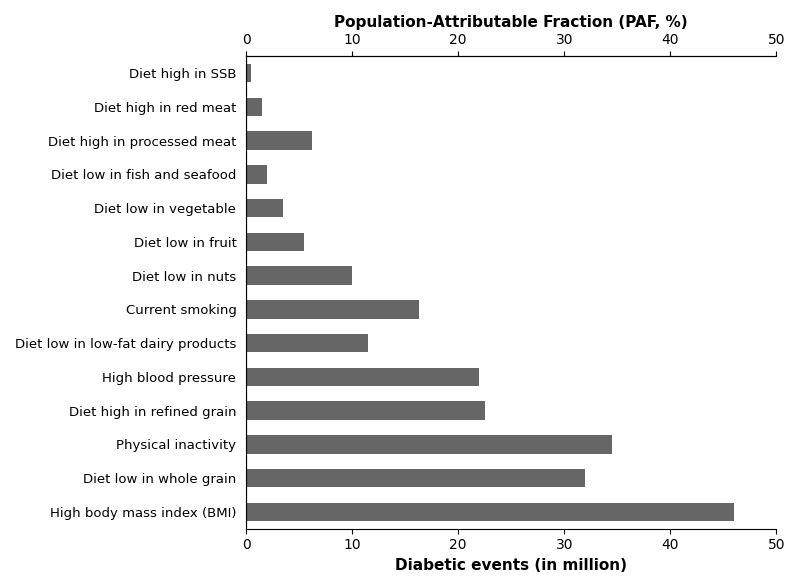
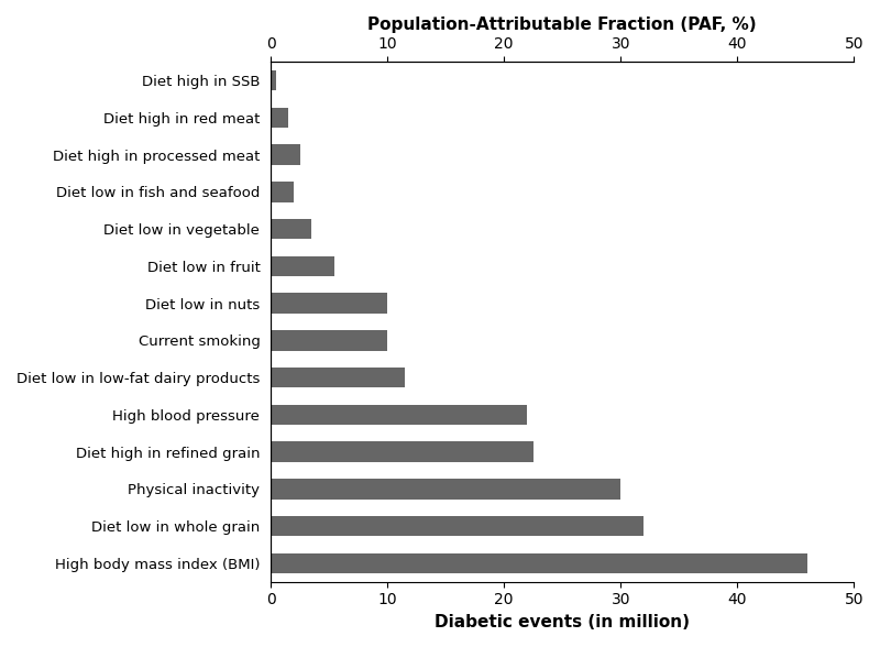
Diet high in processed meat: 6.2 -> 2.5
Current smoking: 16.3 -> 10.0
Physical inactivity: 34.5 -> 30.0
